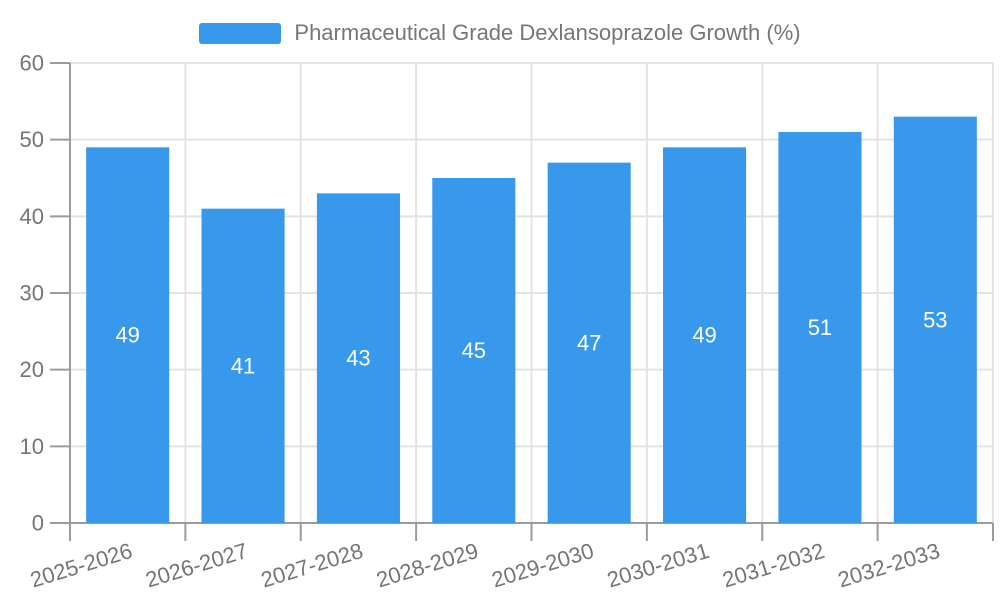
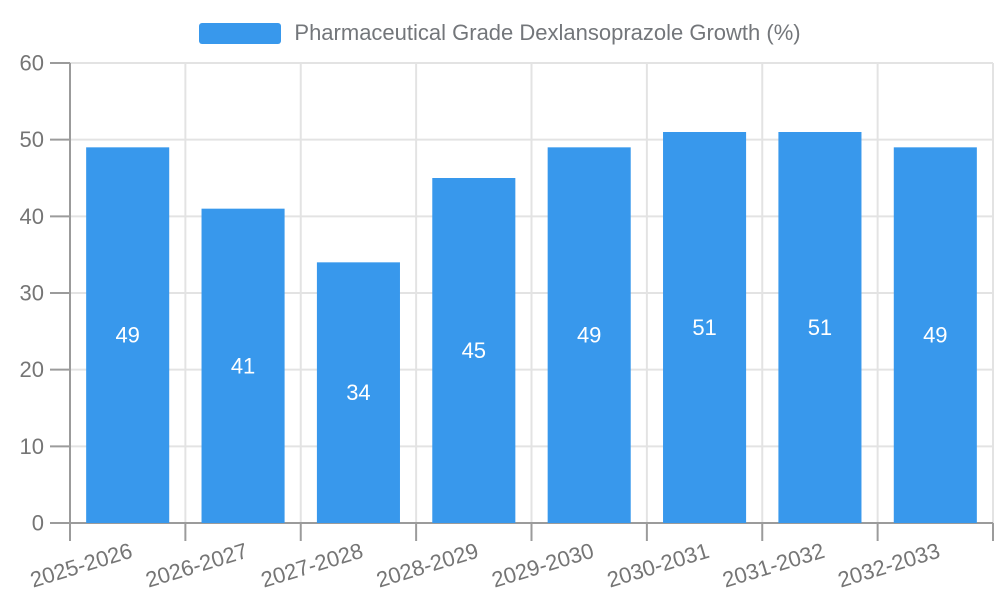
2027-2028: 43 -> 34
2029-2030: 47 -> 49
2030-2031: 49 -> 51
2032-2033: 53 -> 49
